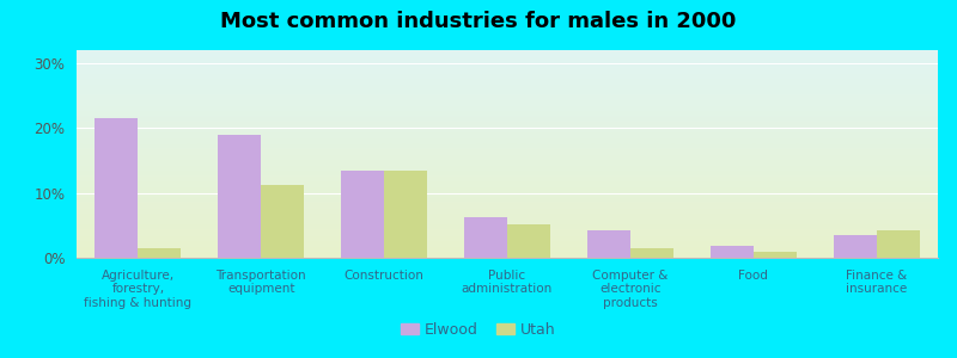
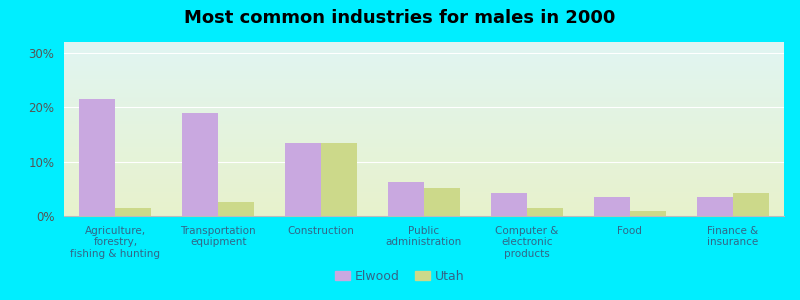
Utah/Transportation equipment: 11.2% -> 2.5%
Elwood/Food: 1.8% -> 3.5%
